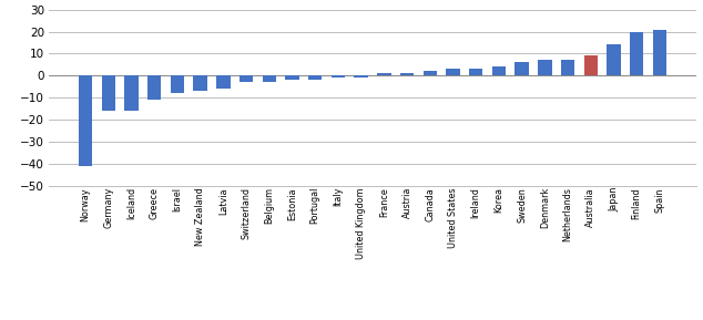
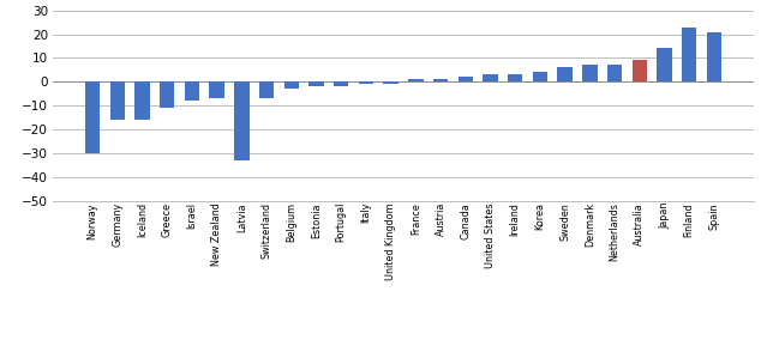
Norway: -41 -> -30
Latvia: -6 -> -33
Switzerland: -3 -> -7
Finland: 20 -> 23
